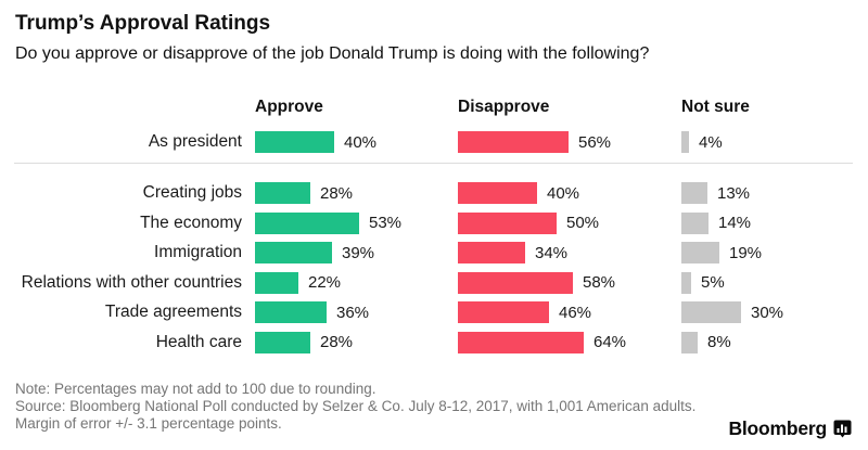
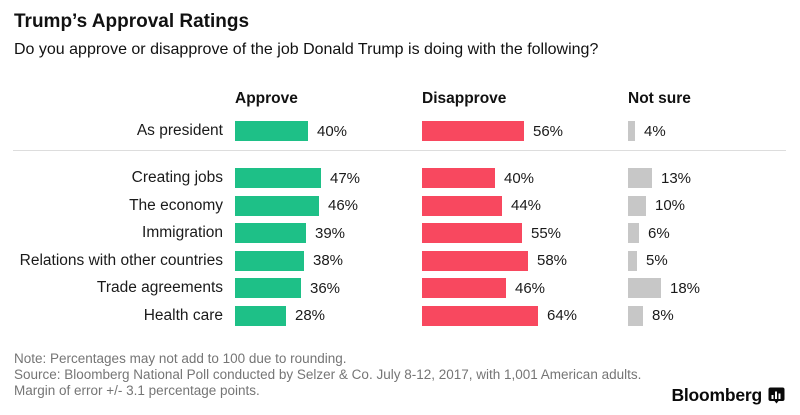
Approve/Creating jobs: 28% -> 47%
Approve/The economy: 53% -> 46%
Disapprove/The economy: 50% -> 44%
Not sure/The economy: 14% -> 10%
Disapprove/Immigration: 34% -> 55%
Not sure/Immigration: 19% -> 6%
Approve/Relations with other countries: 22% -> 38%
Not sure/Trade agreements: 30% -> 18%
